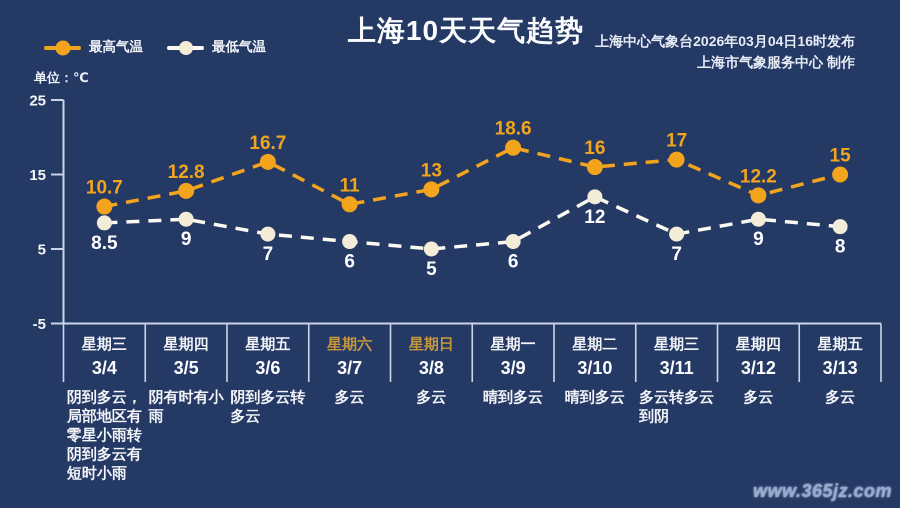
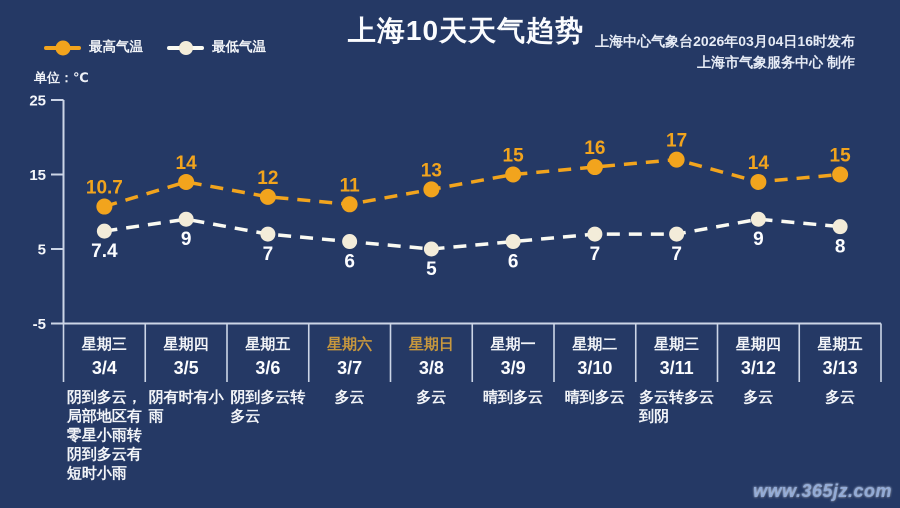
最低气温/3/4: 8.5 -> 7.4
最高气温/3/5: 12.8 -> 14
最高气温/3/6: 16.7 -> 12
最高气温/3/9: 18.6 -> 15
最低气温/3/10: 12 -> 7
最高气温/3/12: 12.2 -> 14
